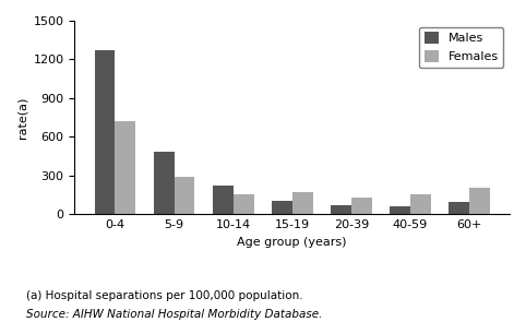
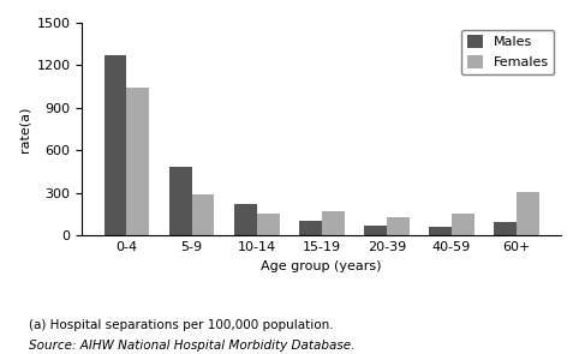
Females/0-4: 720 -> 1040
Females/60+: 210 -> 310
